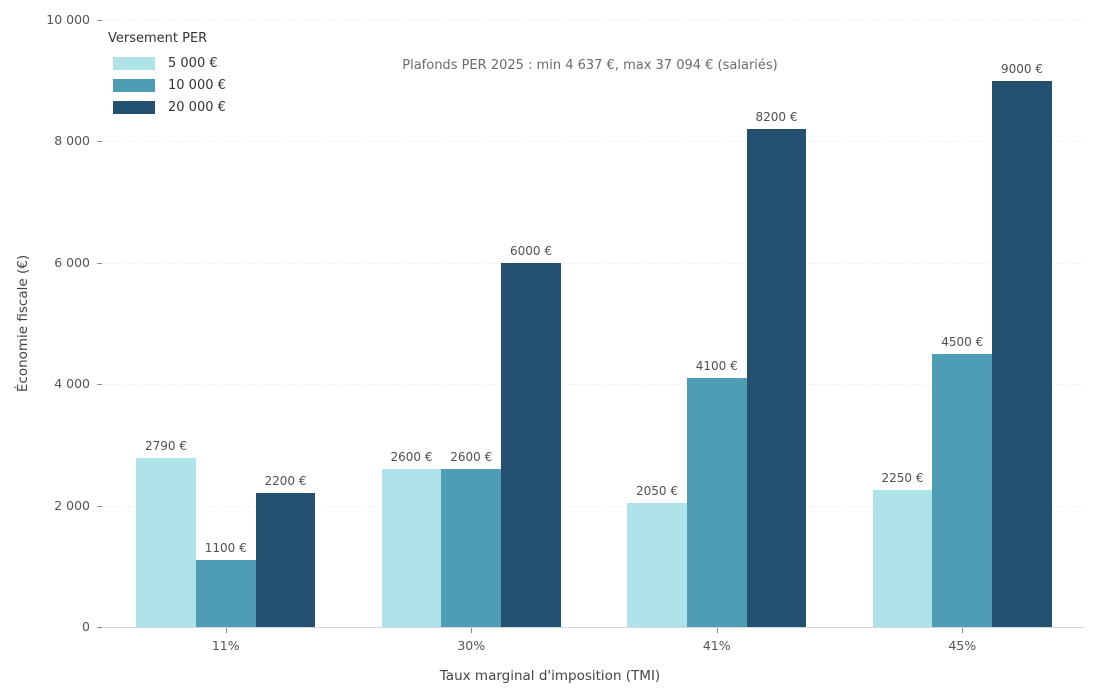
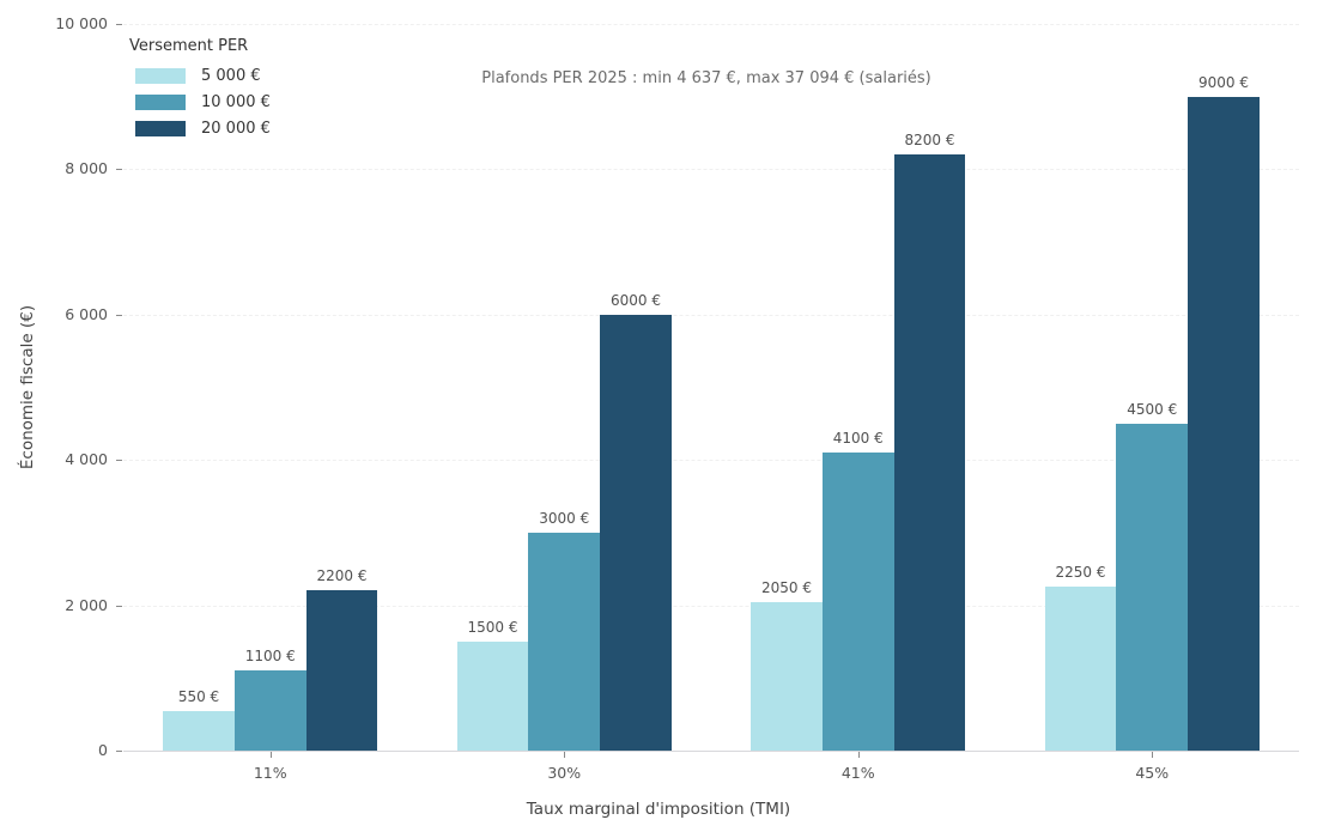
5 000 €/11%: 2790 -> 550
5 000 €/30%: 2600 -> 1500
10 000 €/30%: 2600 -> 3000
